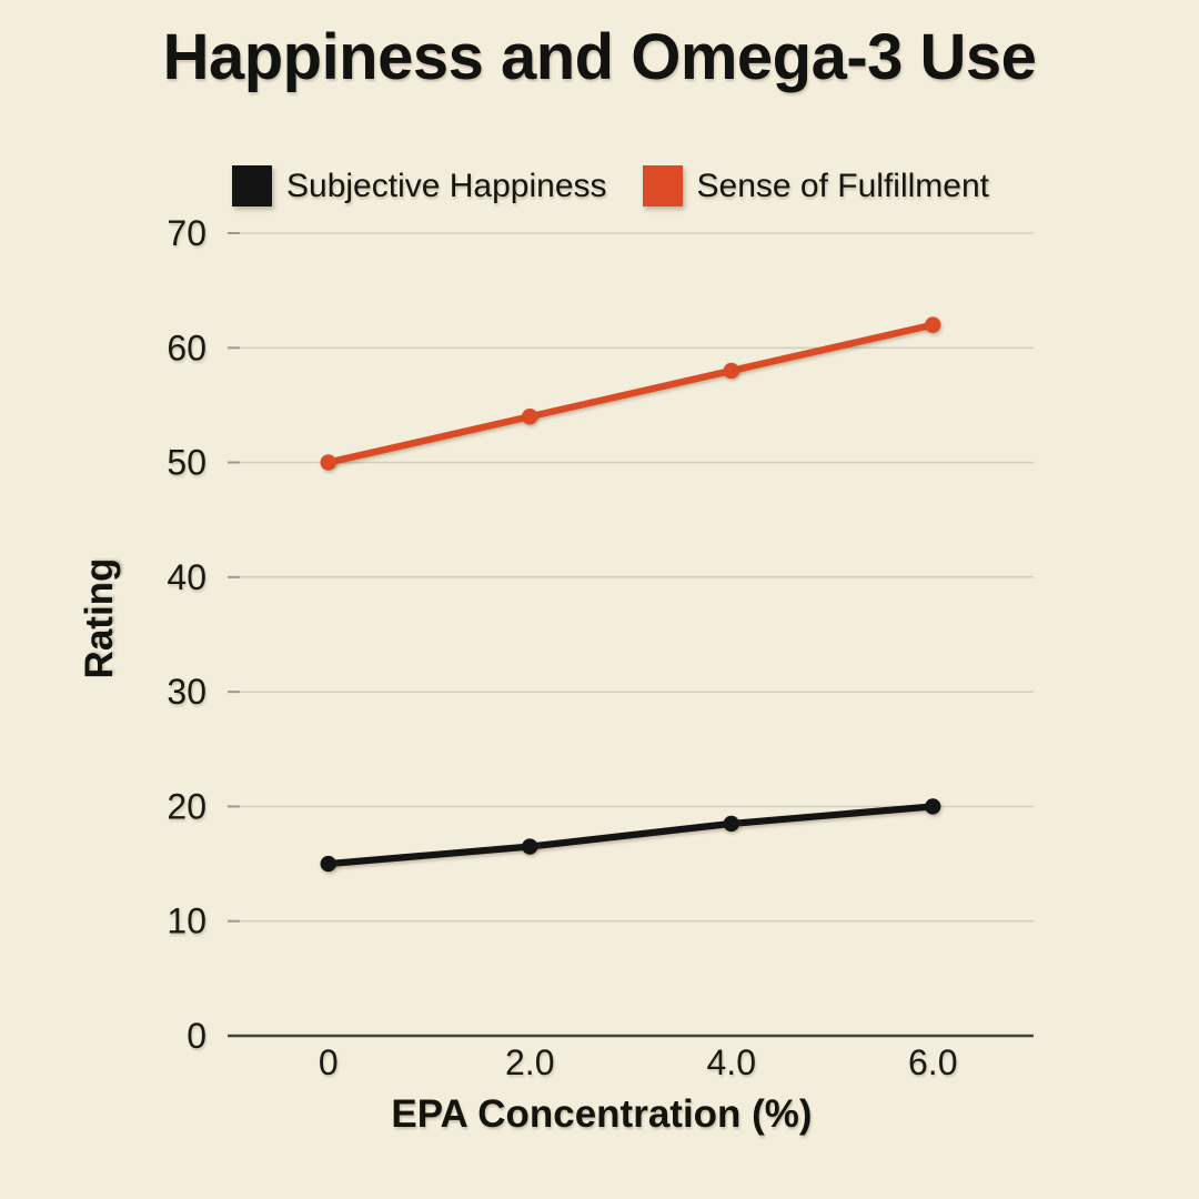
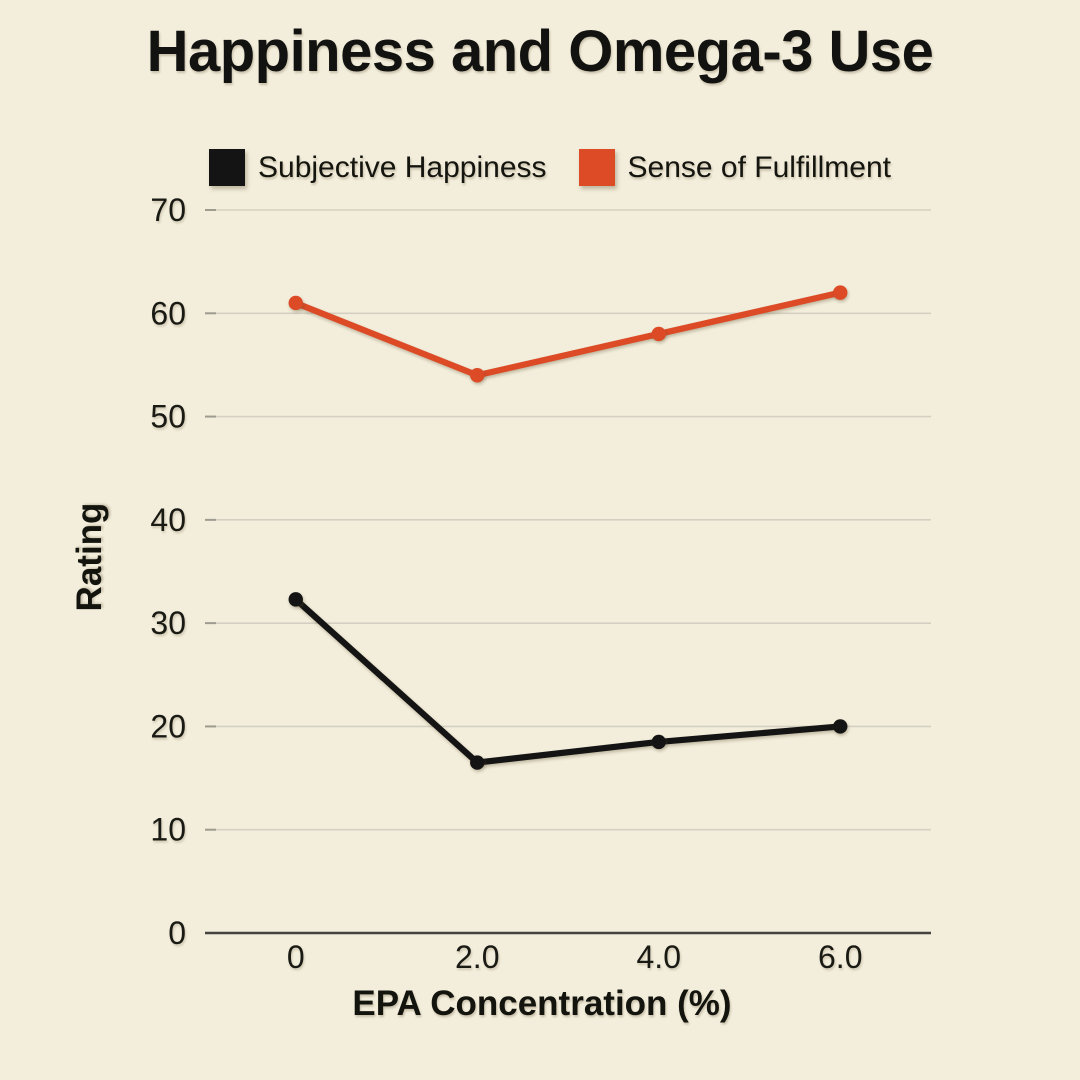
Subjective Happiness/0: 15.0 -> 32.3
Sense of Fulfillment/0: 50 -> 61
